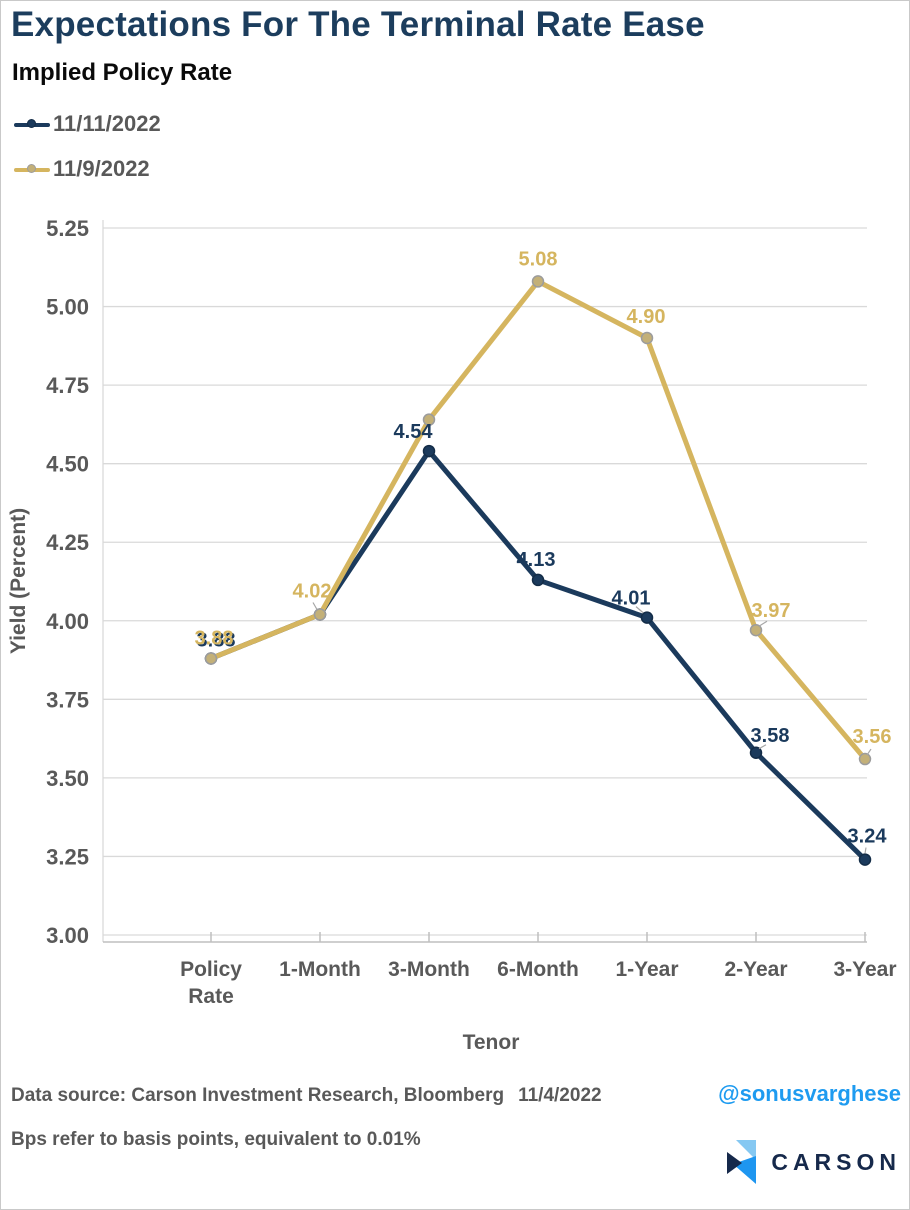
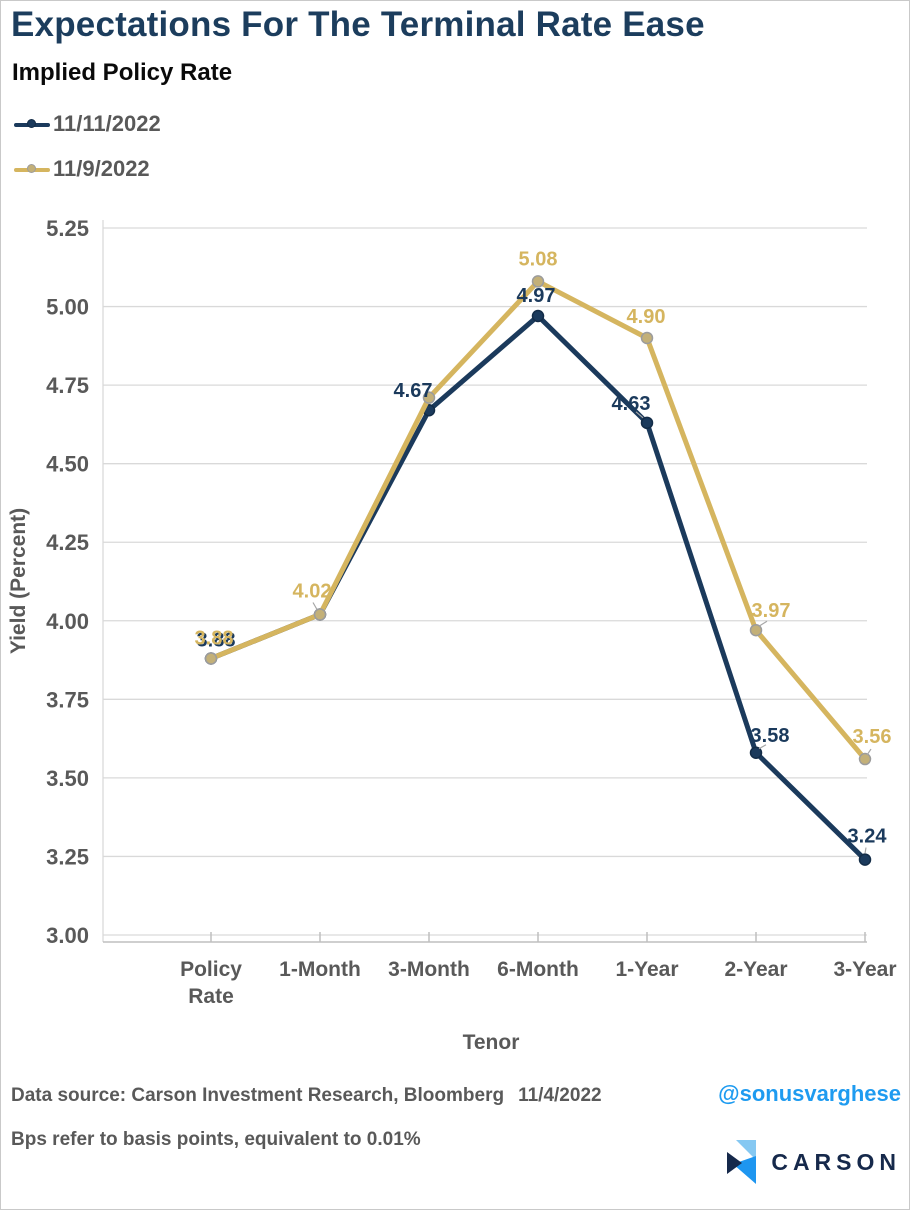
11/11/2022/3-Month: 4.54 -> 4.67
11/9/2022/3-Month: 4.64 -> 4.71
11/11/2022/6-Month: 4.13 -> 4.97
11/11/2022/1-Year: 4.01 -> 4.63
